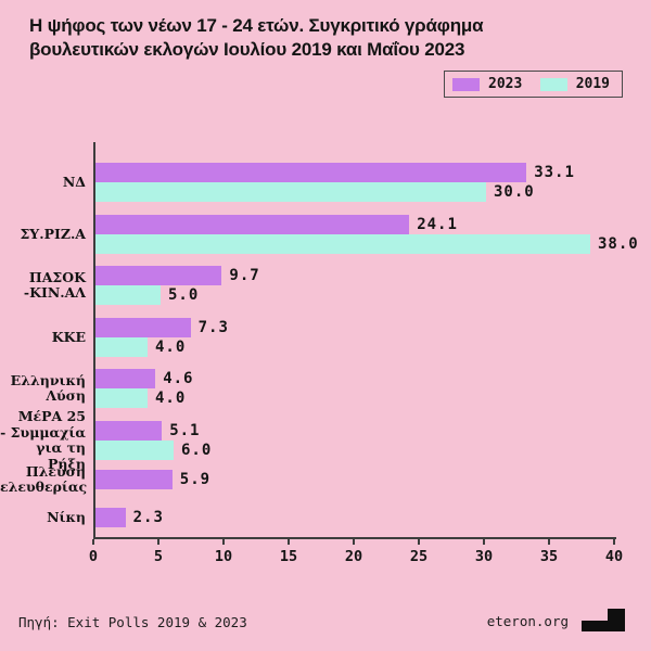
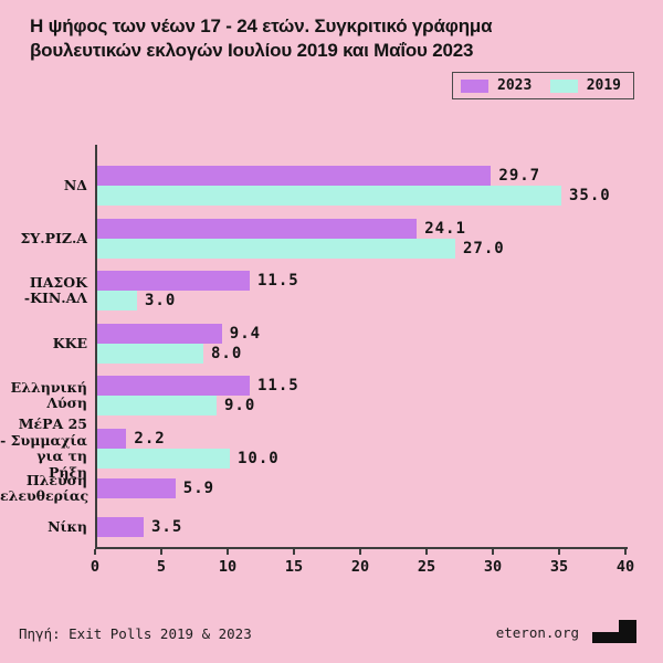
2023/ΝΔ: 33.1 -> 29.7
2019/ΝΔ: 30.0 -> 35.0
2019/ΣΥ.ΡΙΖ.Α: 38.0 -> 27.0
2023/ΠΑΣΟΚ -ΚΙΝ.ΑΛ: 9.7 -> 11.5
2019/ΠΑΣΟΚ -ΚΙΝ.ΑΛ: 5.0 -> 3.0
2023/ΚΚΕ: 7.3 -> 9.4
2019/ΚΚΕ: 4.0 -> 8.0
2023/Ελληνική Λύση: 4.6 -> 11.5
2019/Ελληνική Λύση: 4.0 -> 9.0
2023/ΜέΡΑ 25 - Συμμαχία για τη Ρήξη: 5.1 -> 2.2
2019/ΜέΡΑ 25 - Συμμαχία για τη Ρήξη: 6.0 -> 10.0
2023/Νίκη: 2.3 -> 3.5
